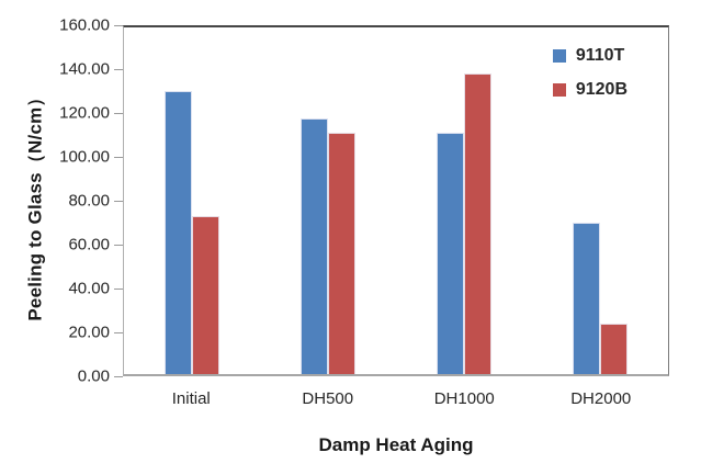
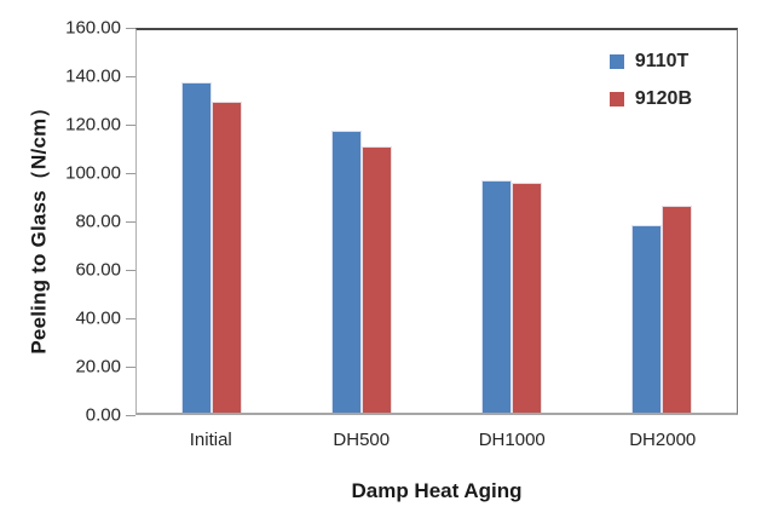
9110T/Initial: 129 -> 136
9120B/Initial: 72 -> 128
9110T/DH1000: 110 -> 96
9120B/DH1000: 137 -> 95
9110T/DH2000: 69 -> 78
9120B/DH2000: 23 -> 86
